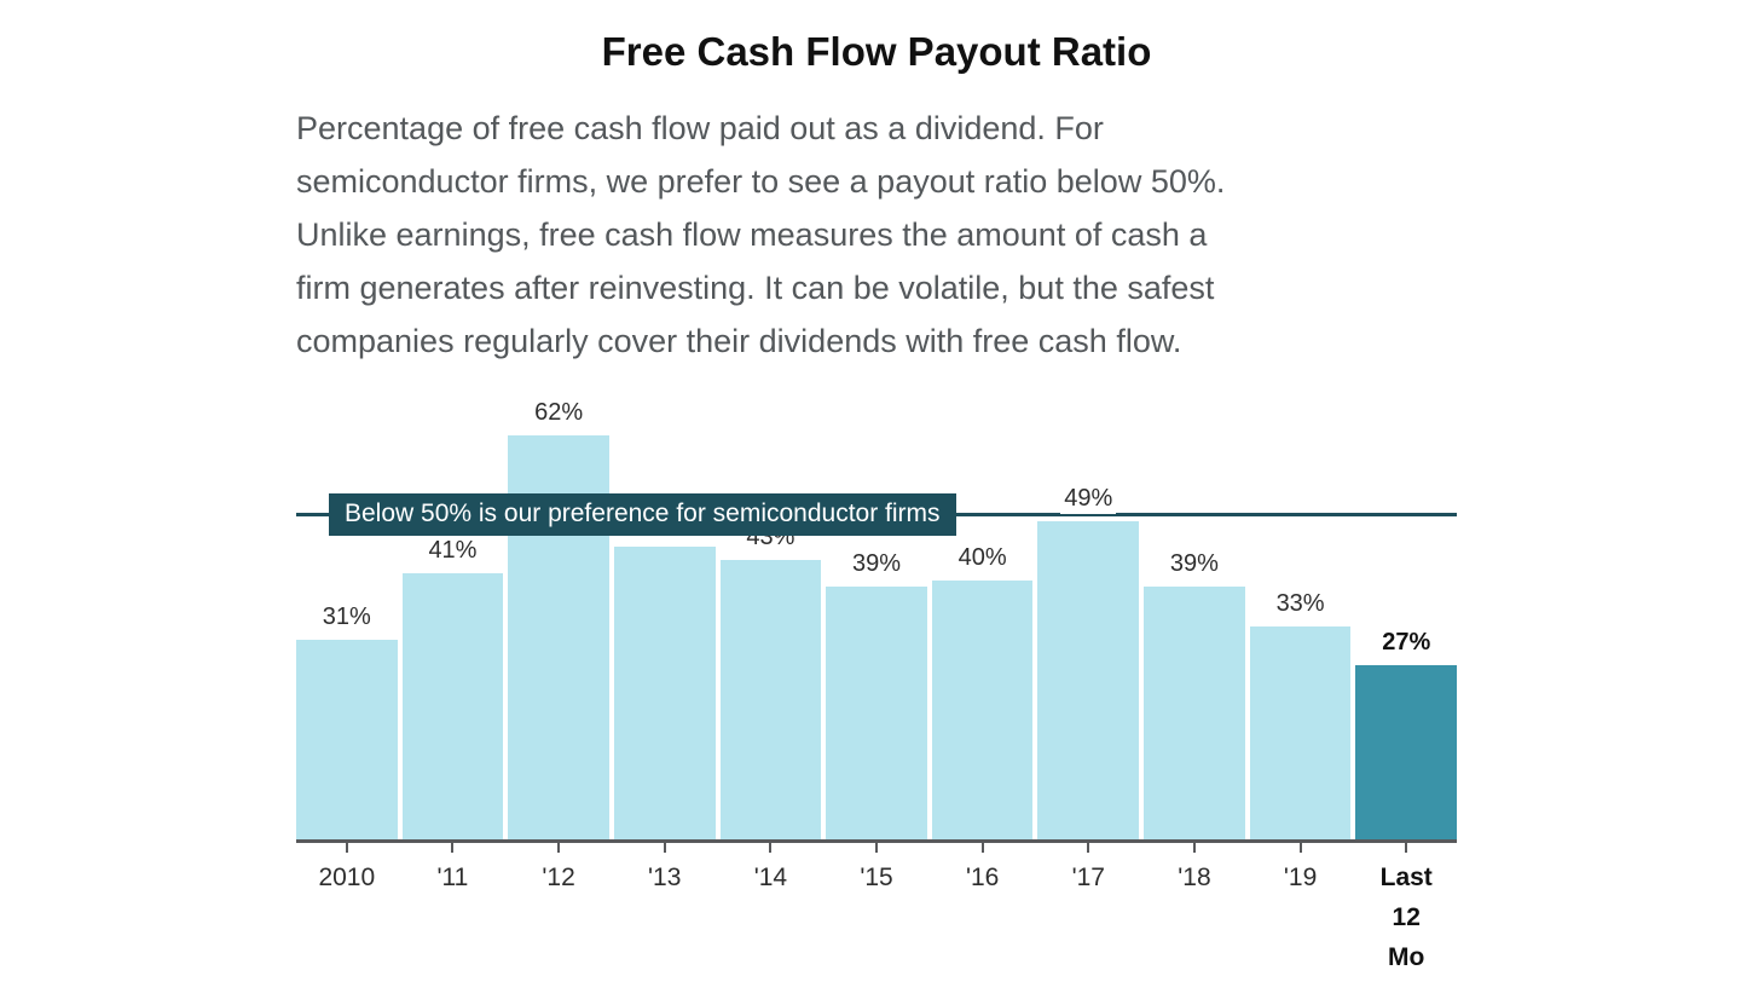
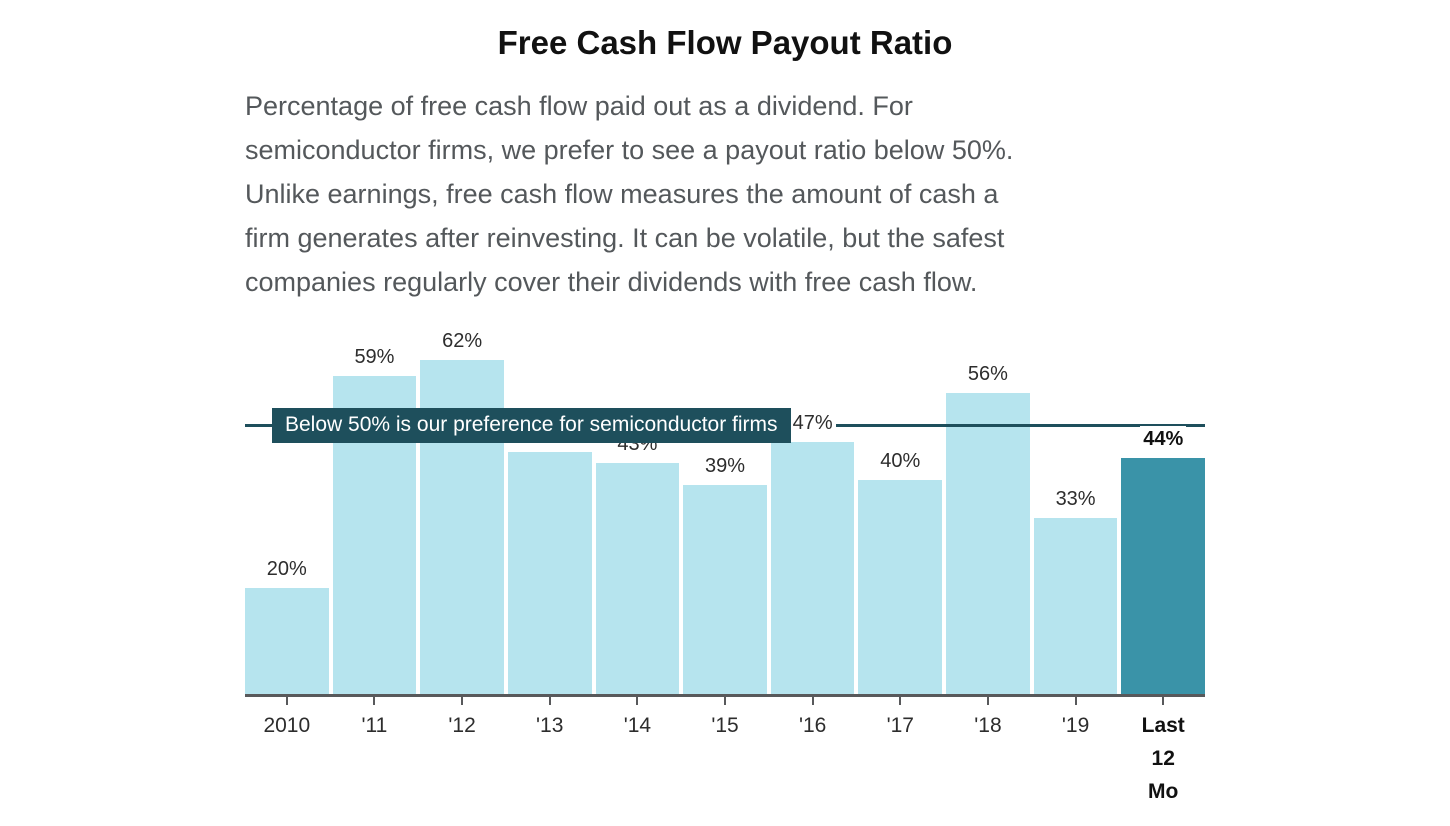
2010: 31% -> 20%
'11: 41% -> 59%
'16: 40% -> 47%
'17: 49% -> 40%
'18: 39% -> 56%
Last 12 Mo: 27% -> 44%
